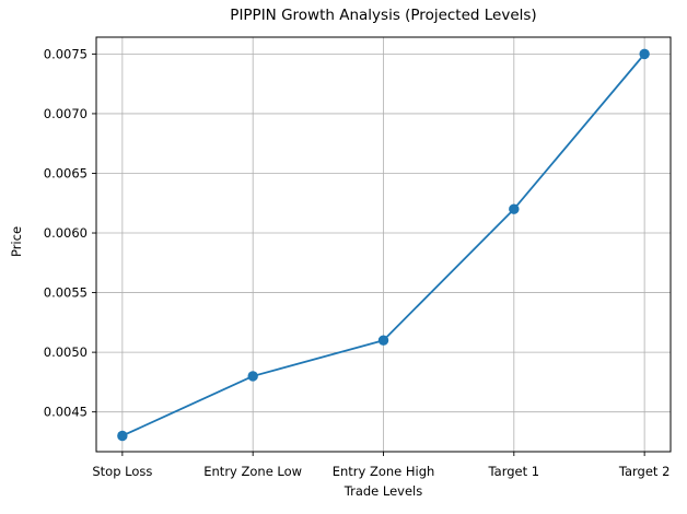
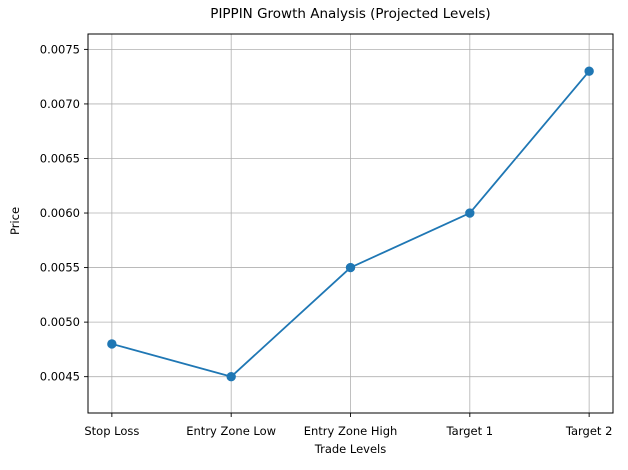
Stop Loss: 0.0043 -> 0.0048
Entry Zone Low: 0.0048 -> 0.0045
Entry Zone High: 0.0051 -> 0.0055
Target 1: 0.0062 -> 0.0060
Target 2: 0.0075 -> 0.0073
